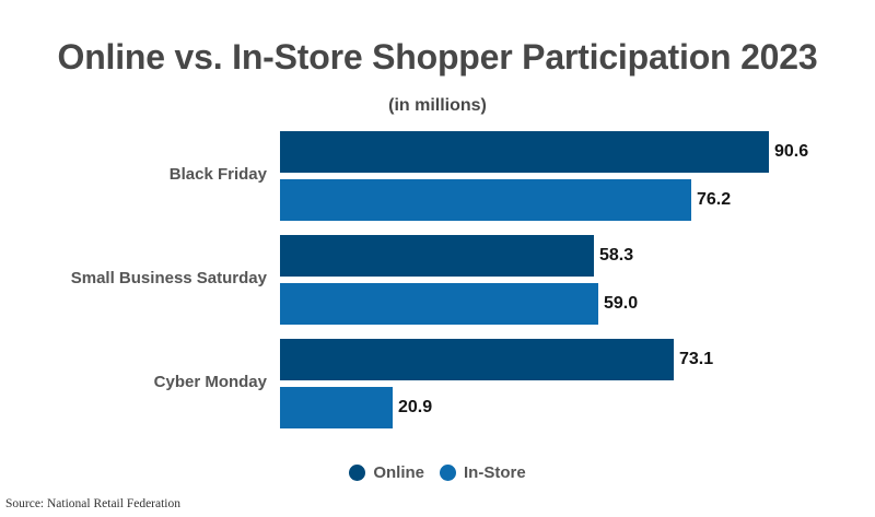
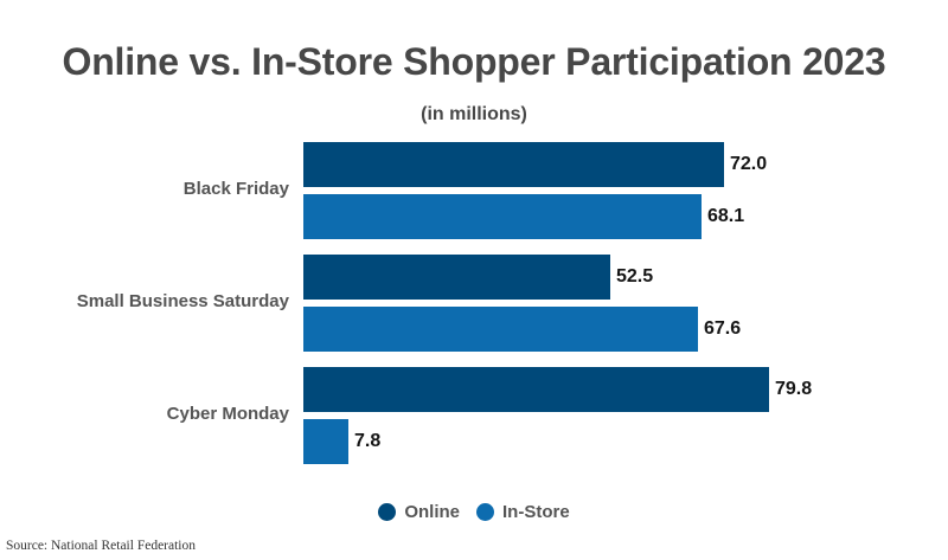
Online/Black Friday: 90.6 -> 72.0
In-Store/Black Friday: 76.2 -> 68.1
Online/Small Business Saturday: 58.3 -> 52.5
In-Store/Small Business Saturday: 59.0 -> 67.6
Online/Cyber Monday: 73.1 -> 79.8
In-Store/Cyber Monday: 20.9 -> 7.8
